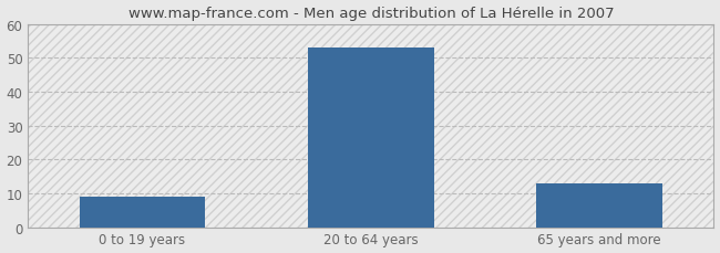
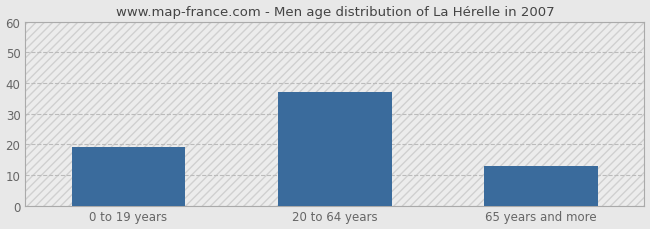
0 to 19 years: 9 -> 19
20 to 64 years: 53 -> 37
